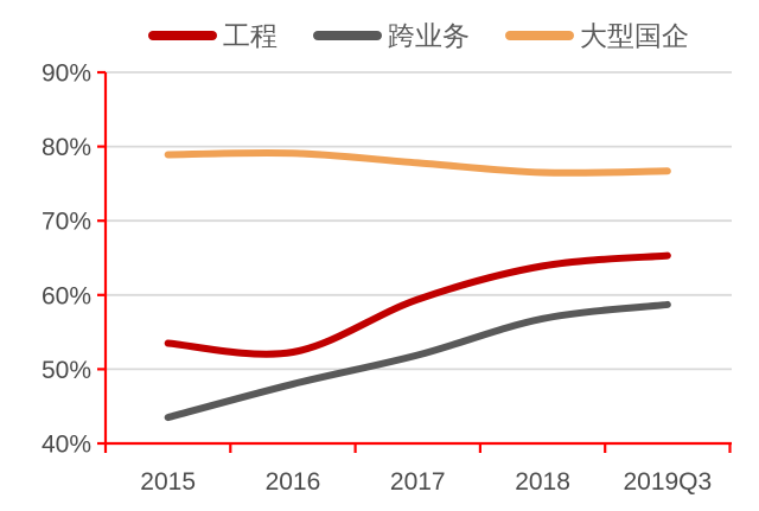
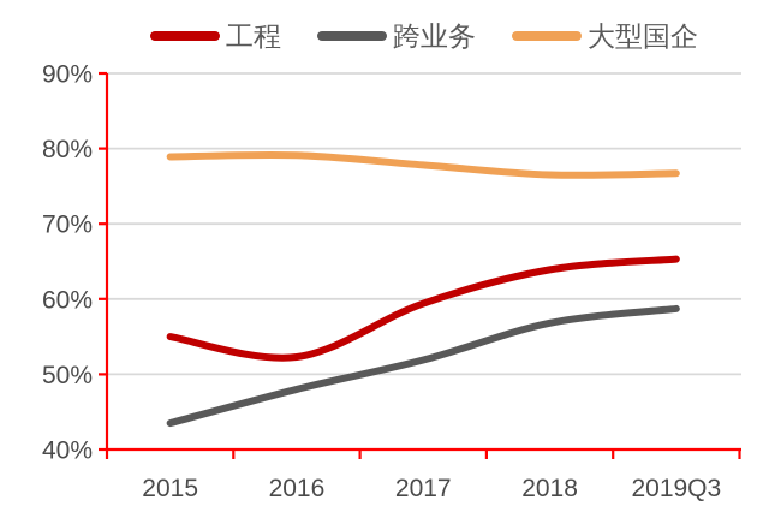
工程/2015: 54% -> 55%
